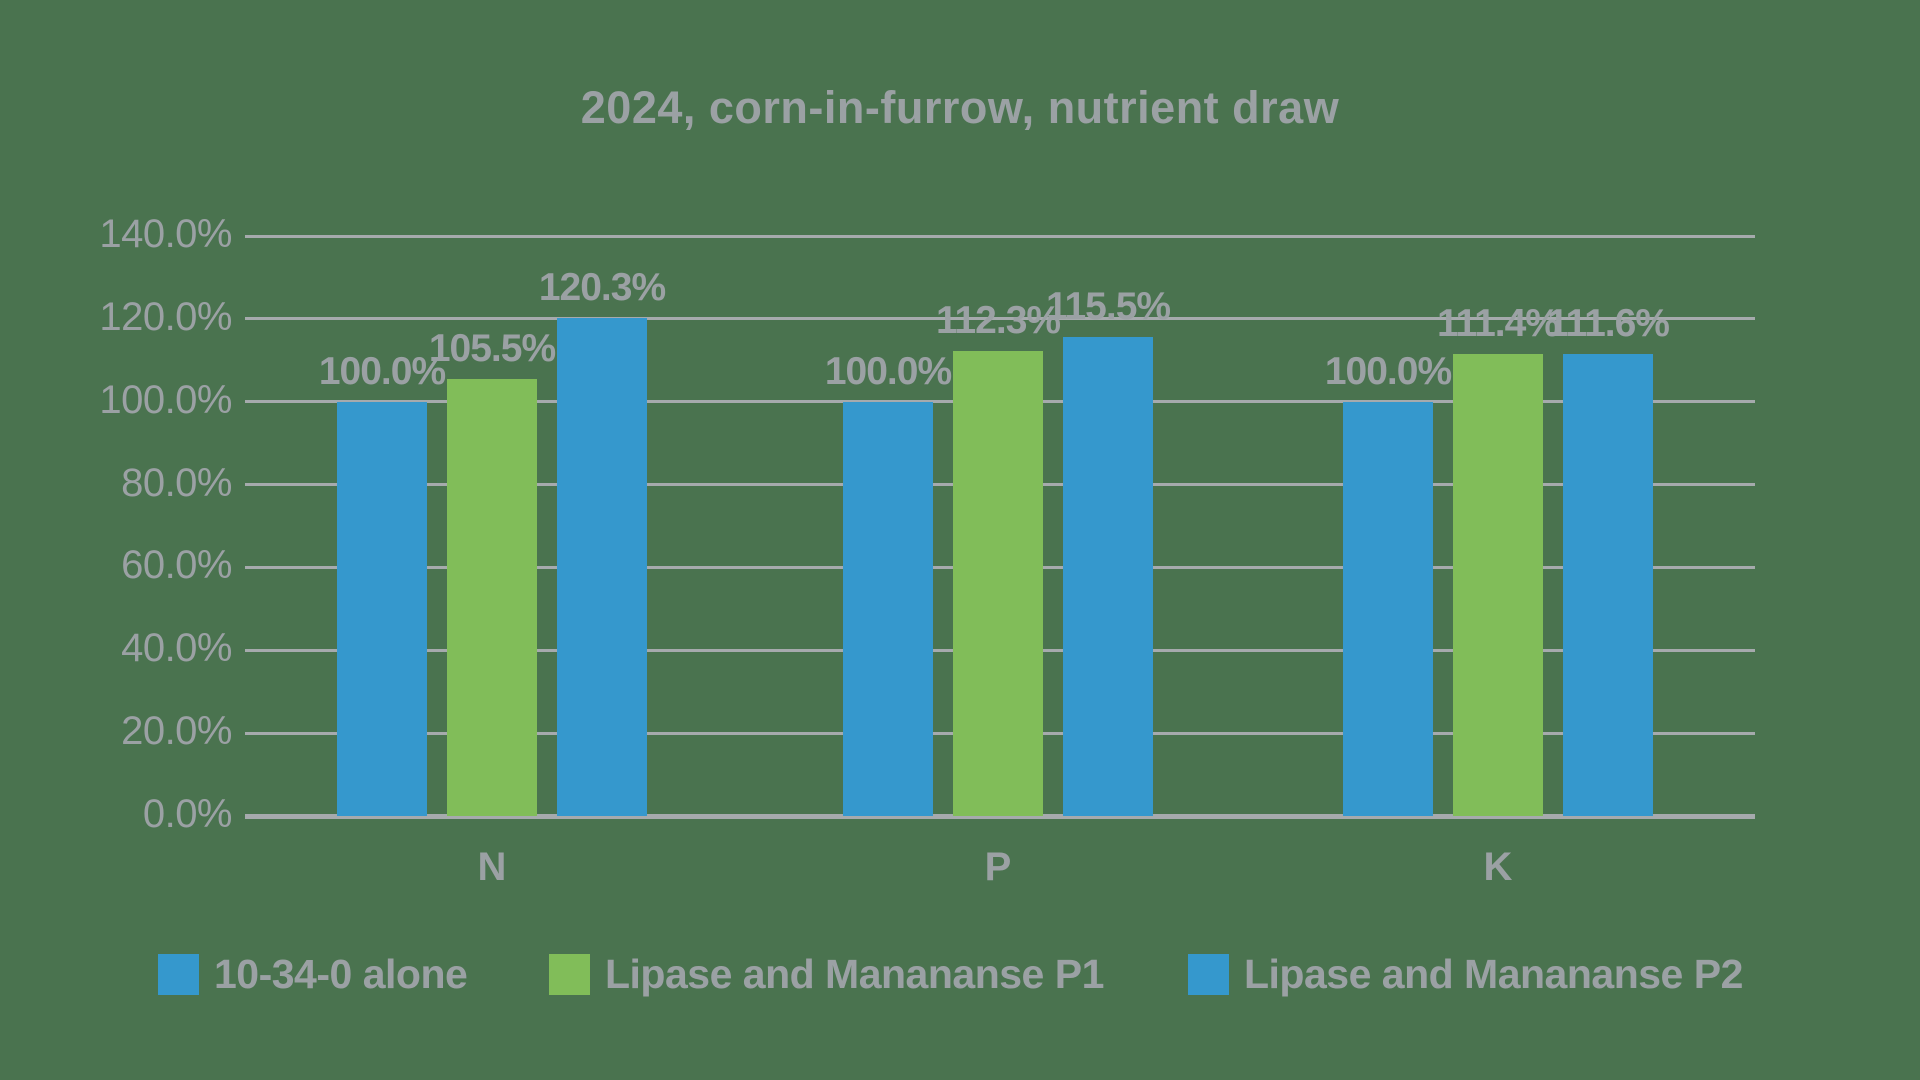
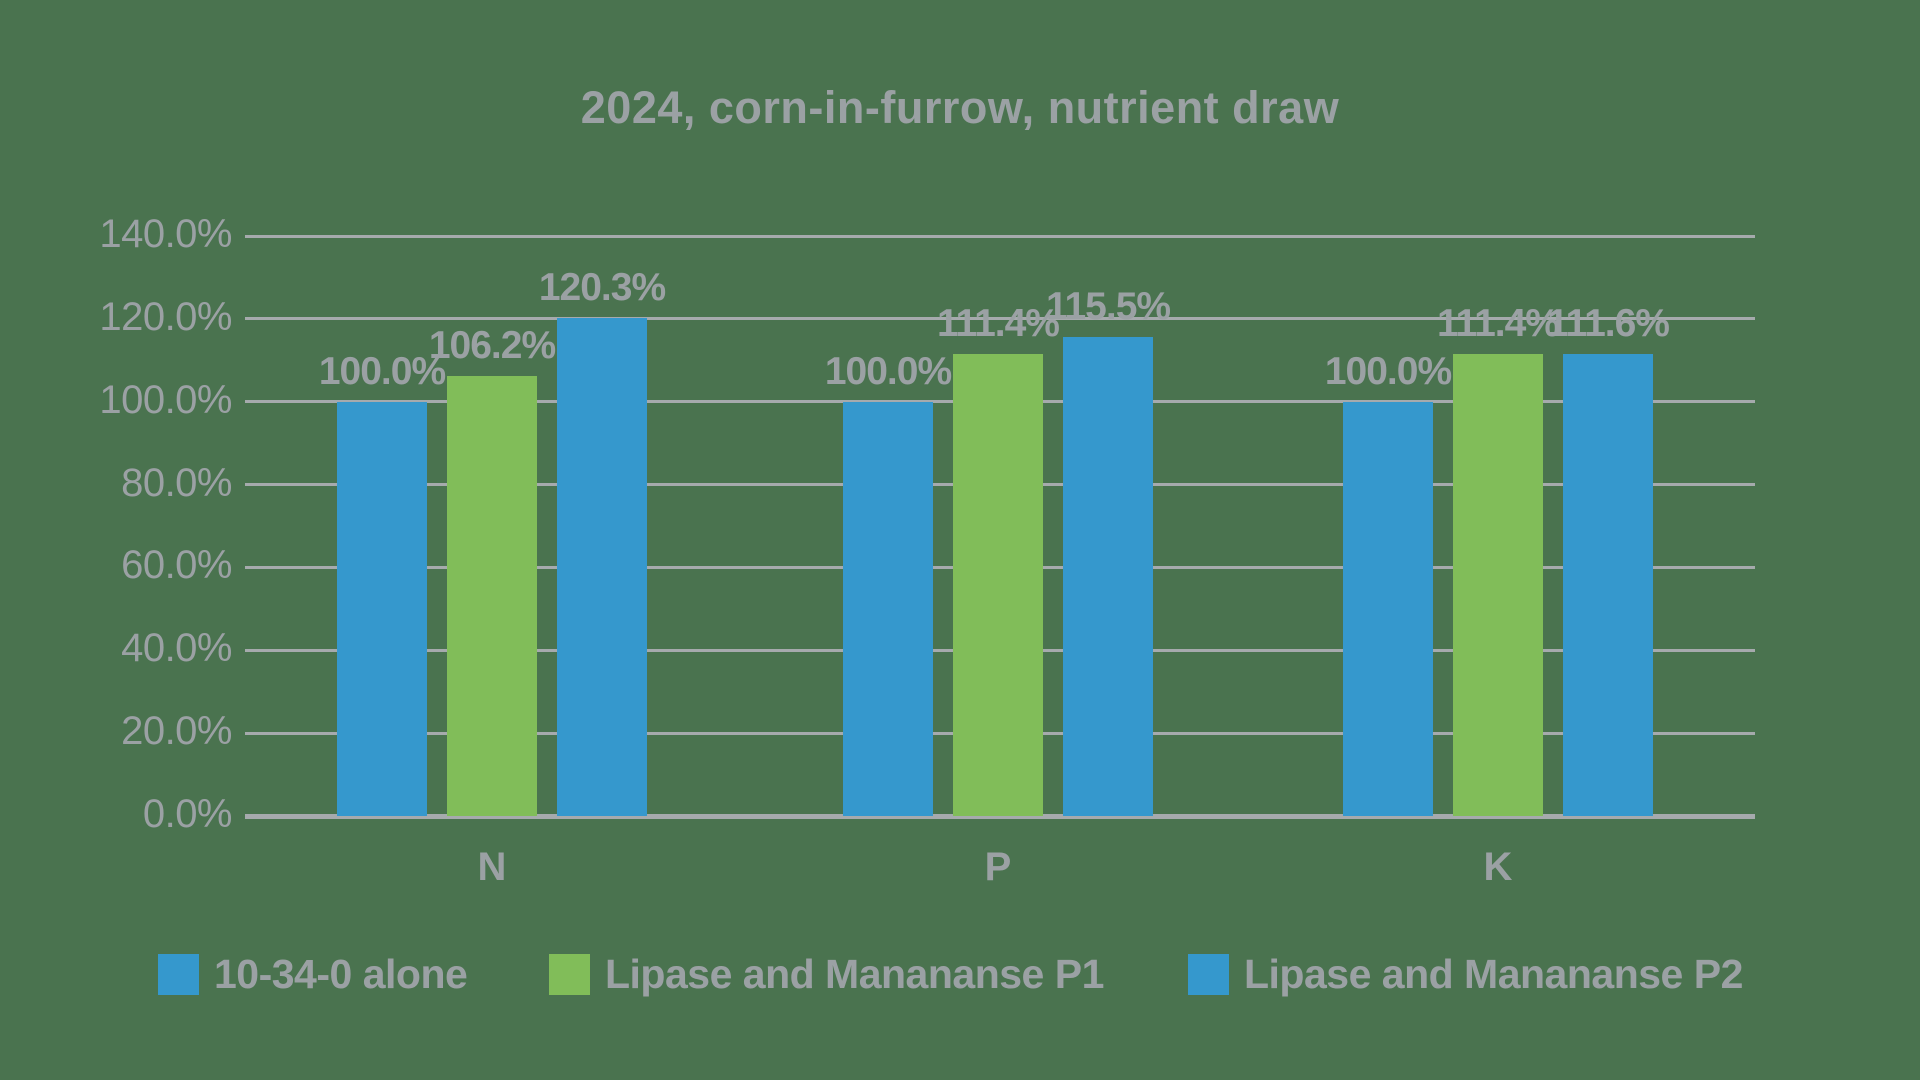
Lipase and Manananse P1/N: 105.5% -> 106.2%
Lipase and Manananse P1/P: 112.3% -> 111.4%
